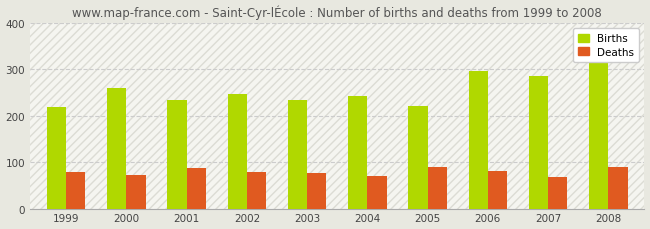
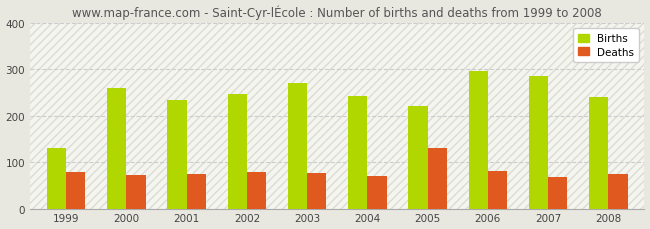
Births/1999: 220 -> 130
Deaths/2001: 88 -> 75
Births/2003: 235 -> 270
Deaths/2005: 90 -> 130
Births/2008: 320 -> 240
Deaths/2008: 90 -> 75
